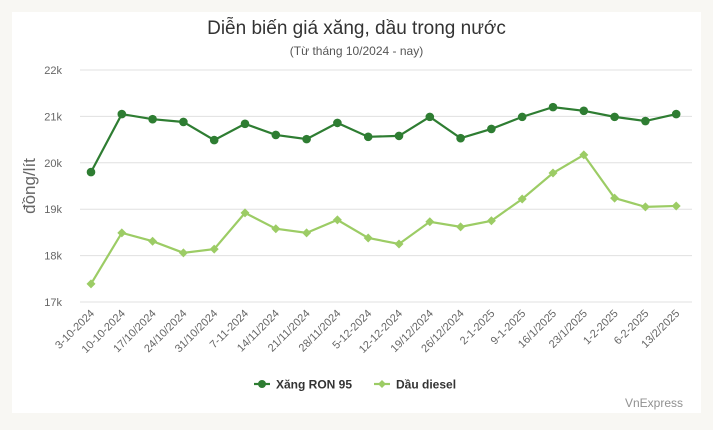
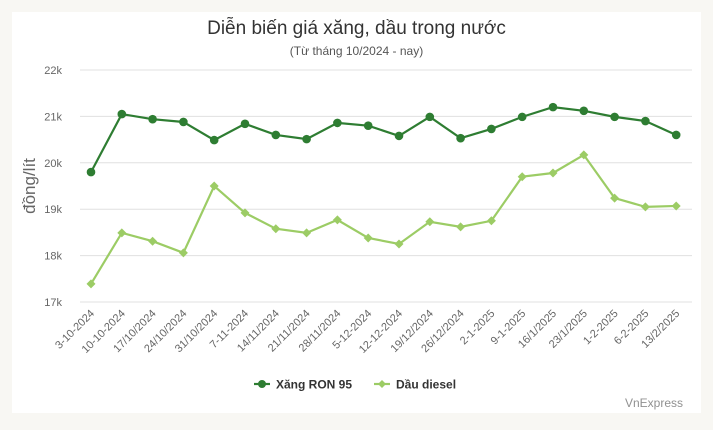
Dầu diesel/31/10/2024: 18.1k -> 19.5k
Xăng RON 95/5-12-2024: 20.6k -> 20.8k
Dầu diesel/9-1-2025: 19.2k -> 19.7k
Xăng RON 95/13/2/2025: 21.0k -> 20.6k
